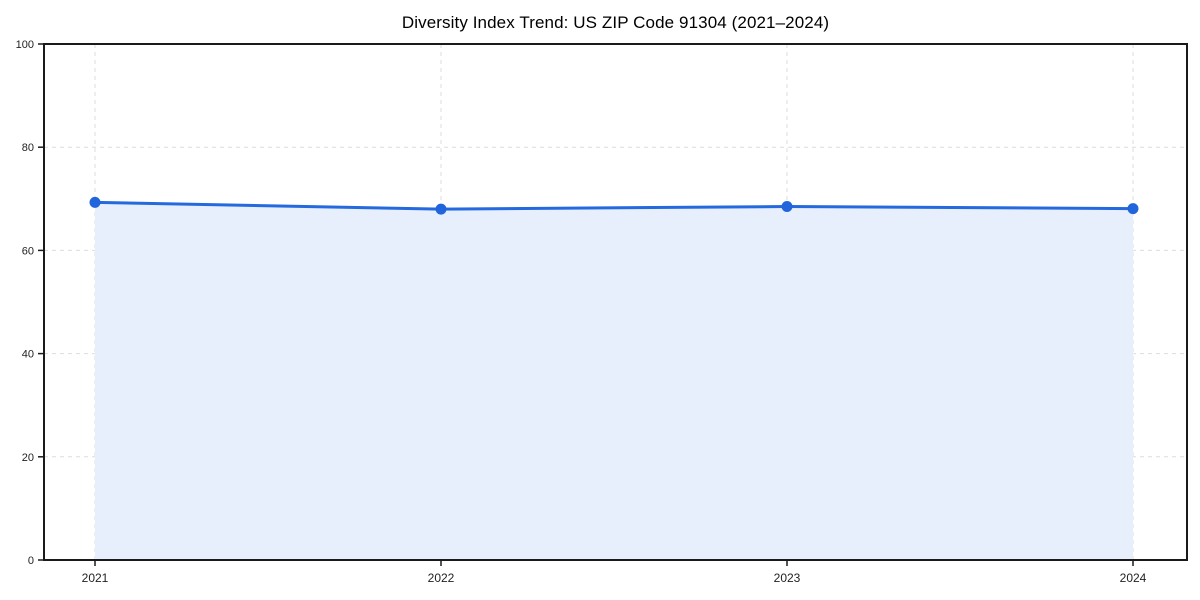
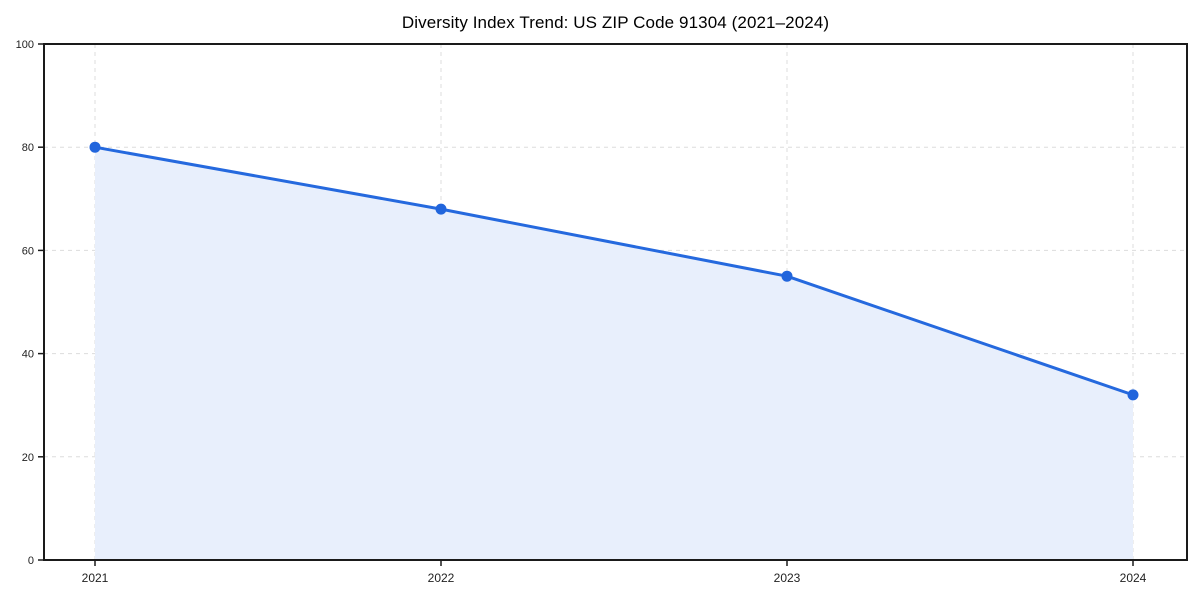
2021: 69 -> 80
2023: 68 -> 55
2024: 68 -> 32
